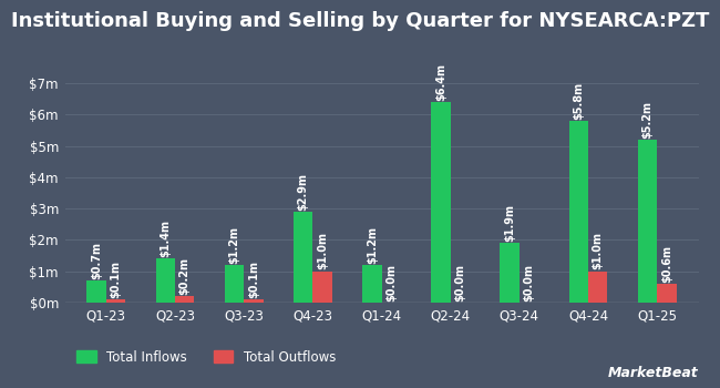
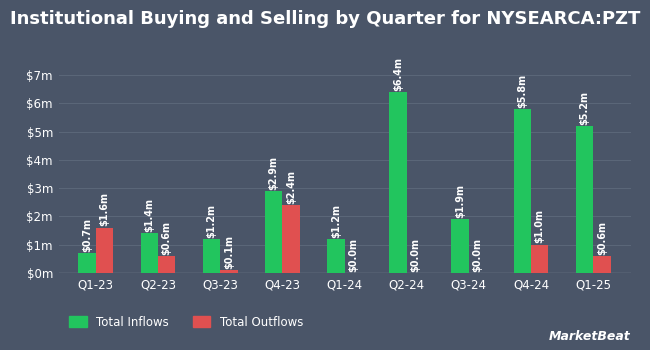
Total Outflows/Q1-23: $0.1m -> $1.6m
Total Outflows/Q2-23: $0.2m -> $0.6m
Total Outflows/Q4-23: $1.0m -> $2.4m
